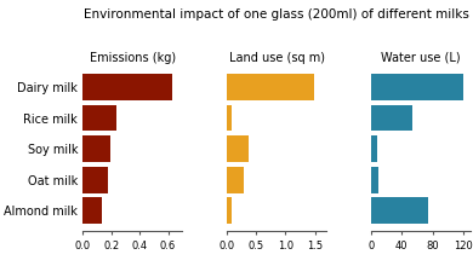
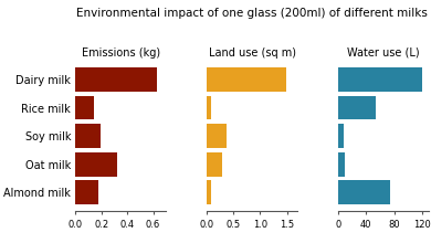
Emissions (kg)/Rice milk: 0.24 -> 0.14
Emissions (kg)/Oat milk: 0.17 -> 0.32
Emissions (kg)/Almond milk: 0.14 -> 0.18
